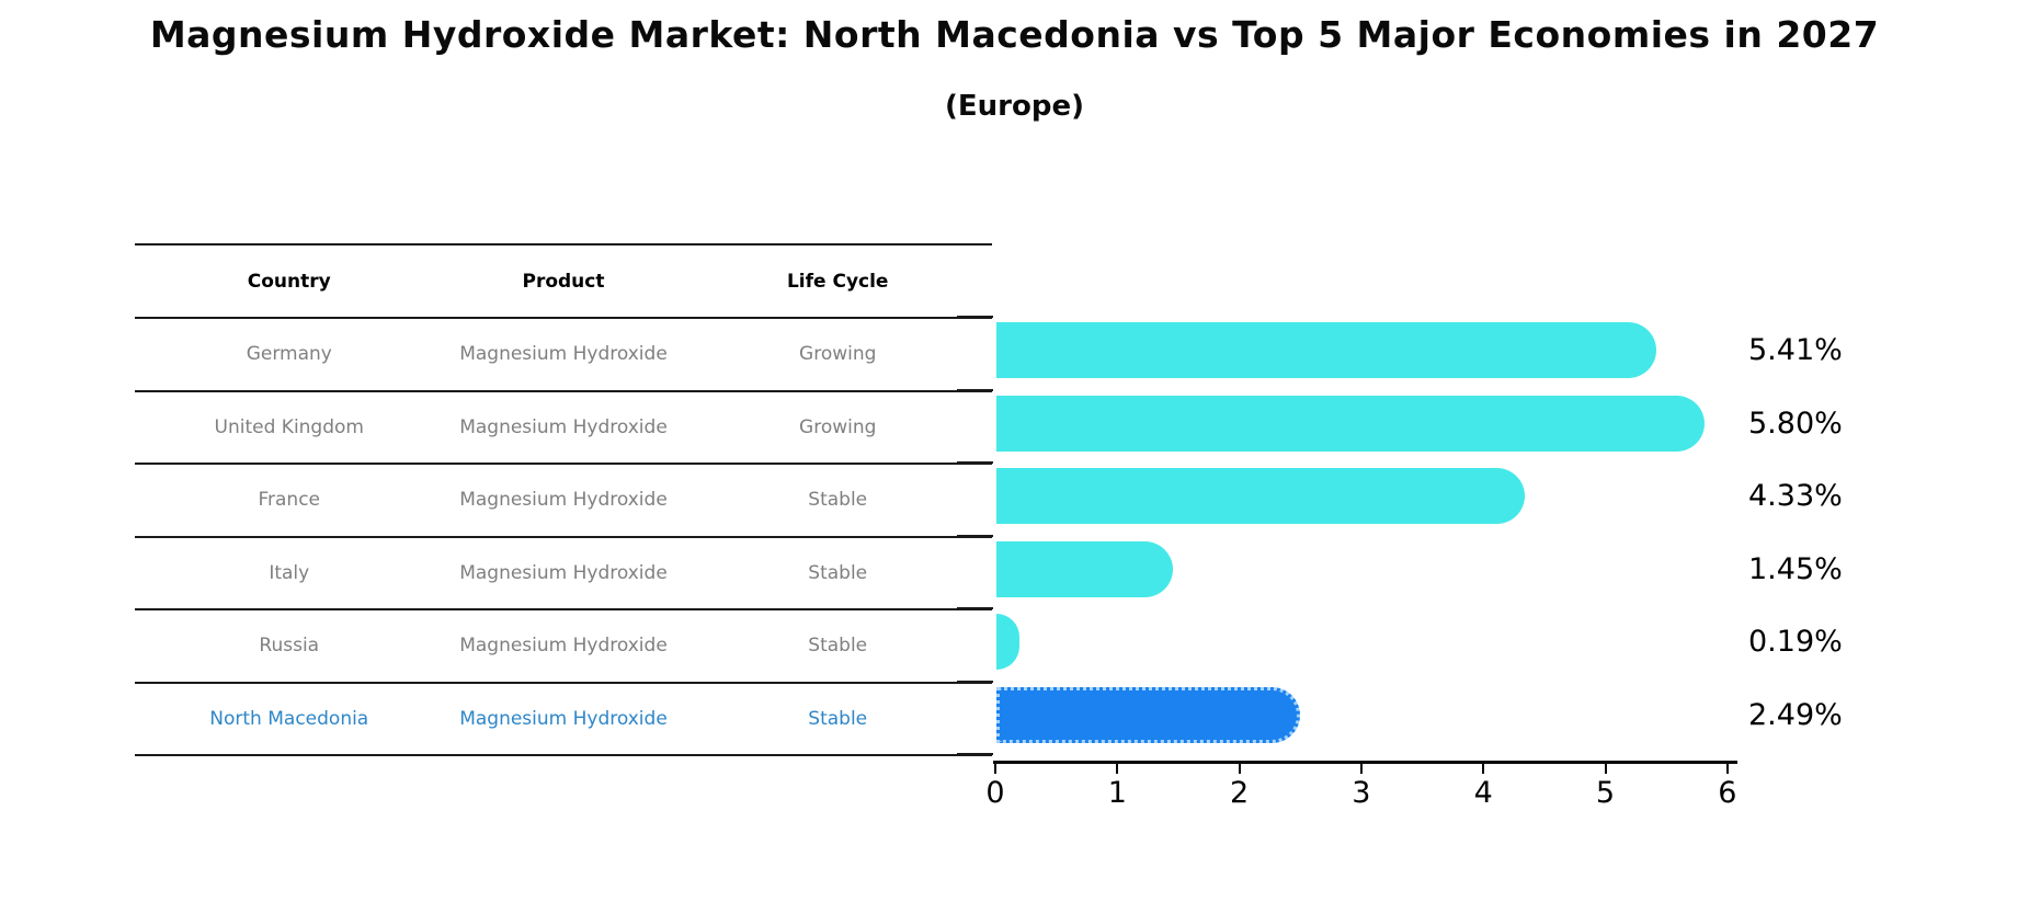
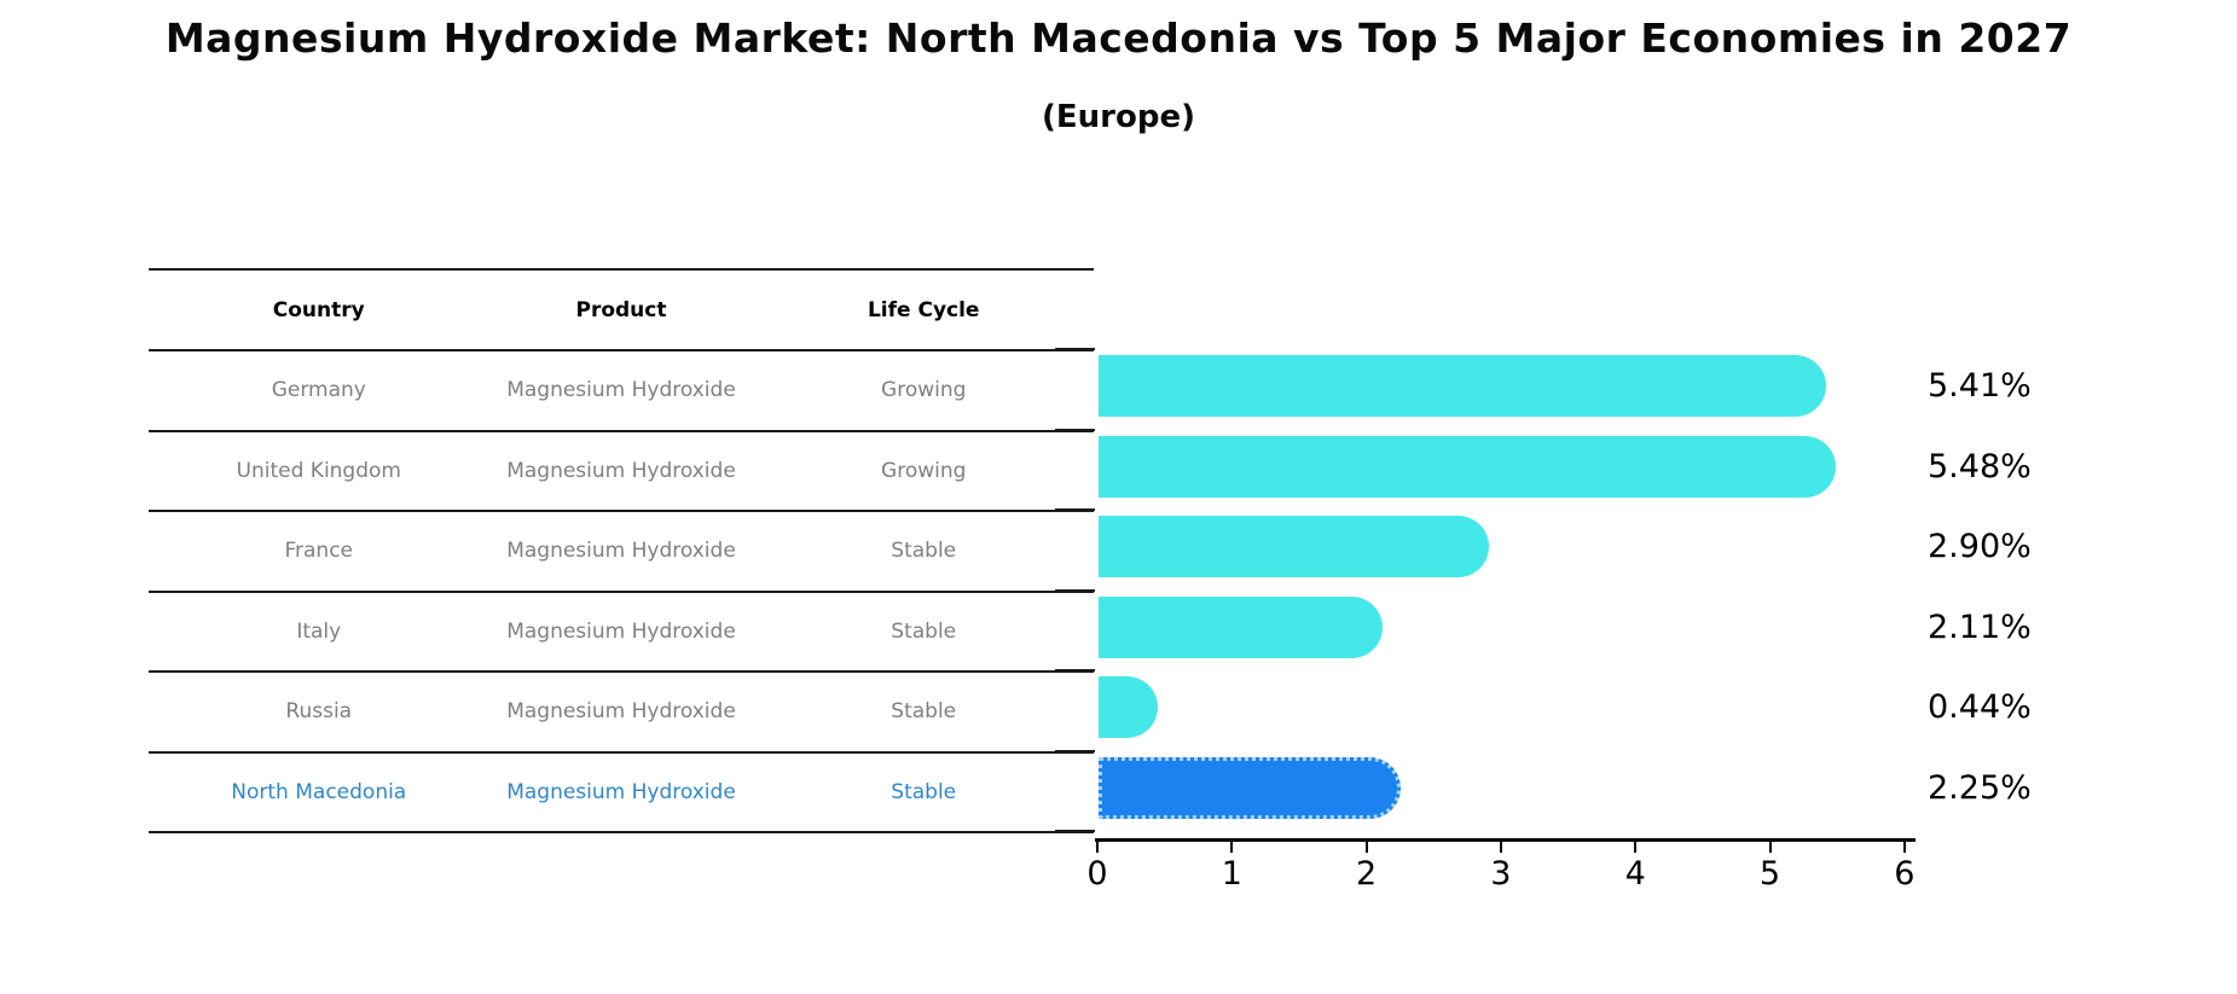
United Kingdom: 5.80% -> 5.48%
France: 4.33% -> 2.90%
Italy: 1.45% -> 2.11%
Russia: 0.19% -> 0.44%
North Macedonia: 2.49% -> 2.25%
